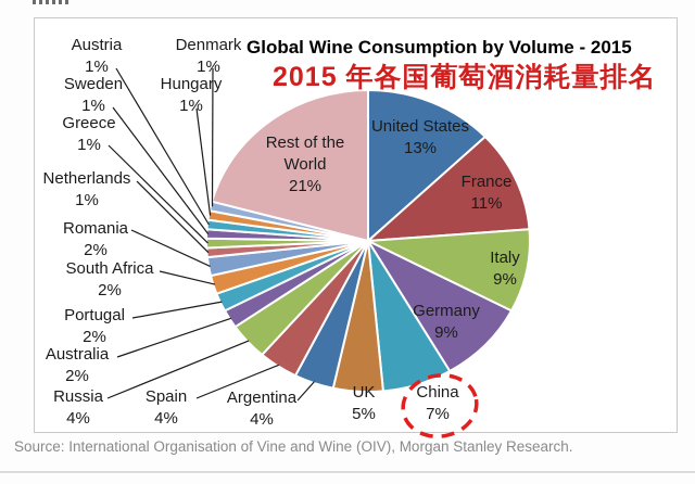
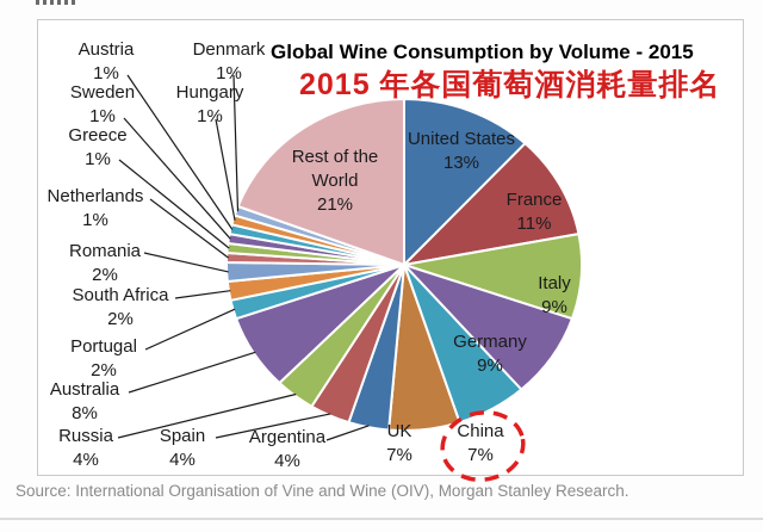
UK: 5% -> 7%
Australia: 2% -> 8%
